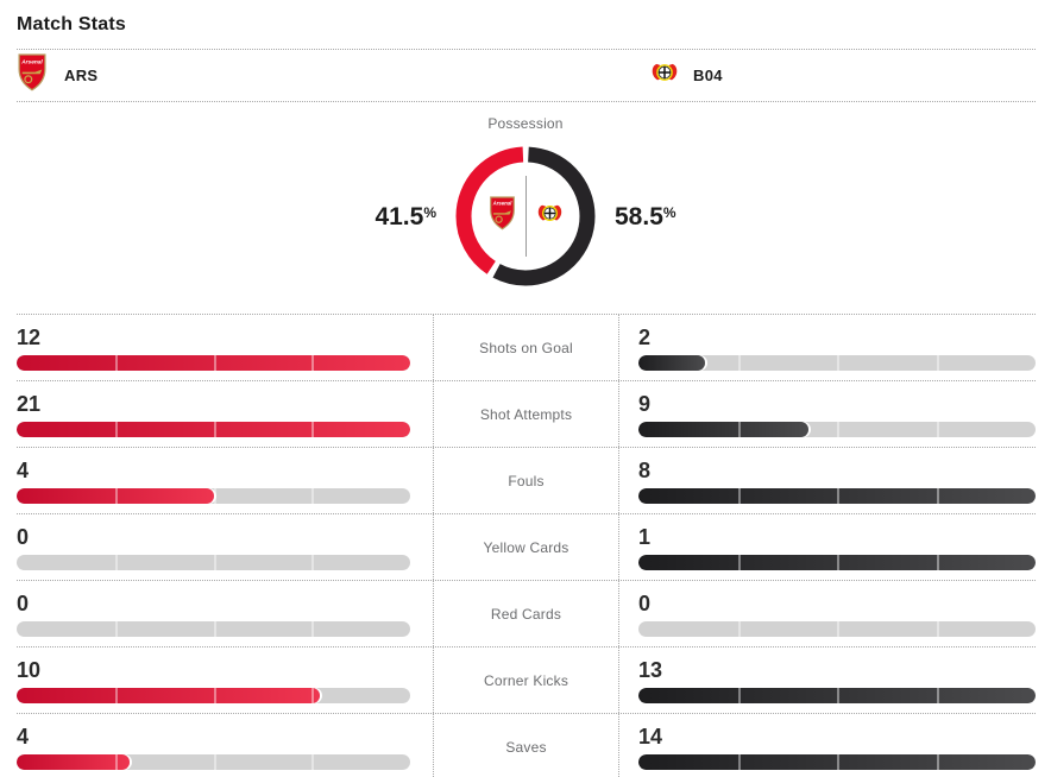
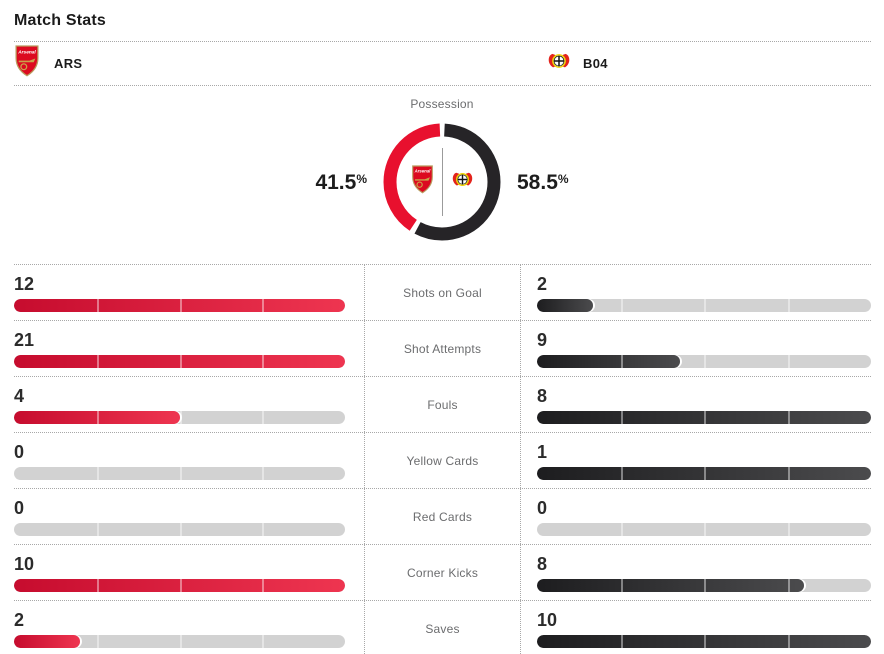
Match Stats/B04/Corner Kicks: 13 -> 8
Match Stats/ARS/Saves: 4 -> 2
Match Stats/B04/Saves: 14 -> 10
